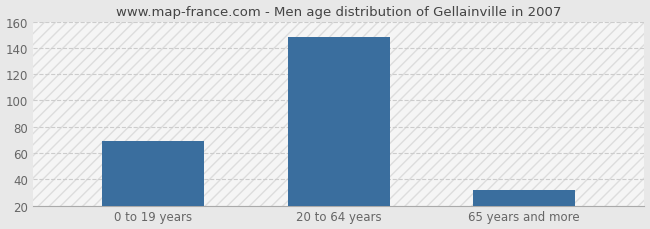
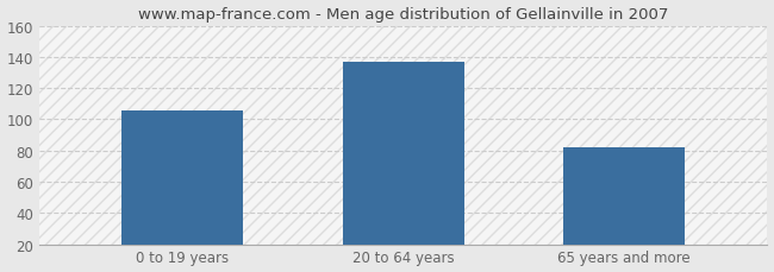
0 to 19 years: 69 -> 106
20 to 64 years: 148 -> 137
65 years and more: 32 -> 82
